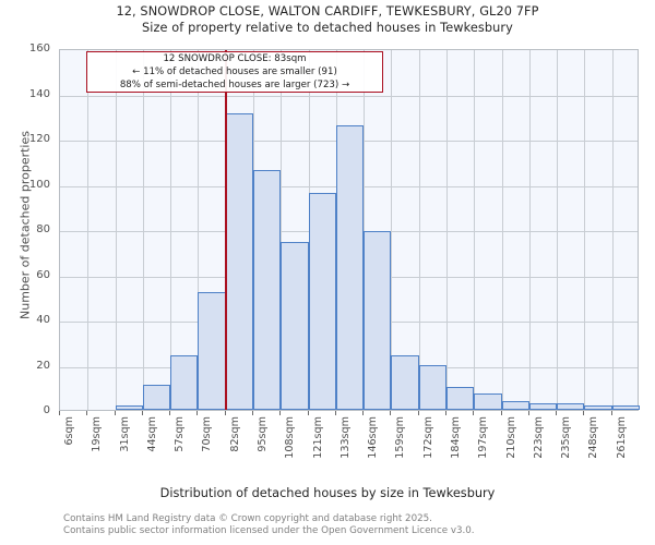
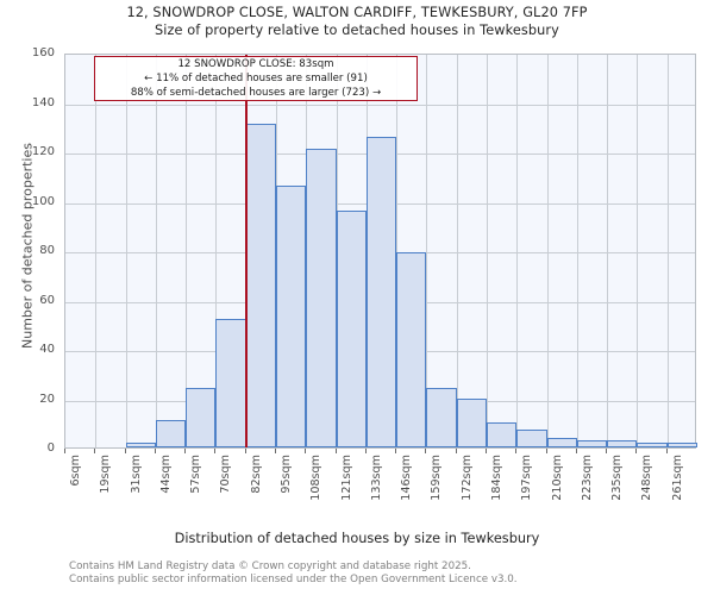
108sqm: 74 -> 121
